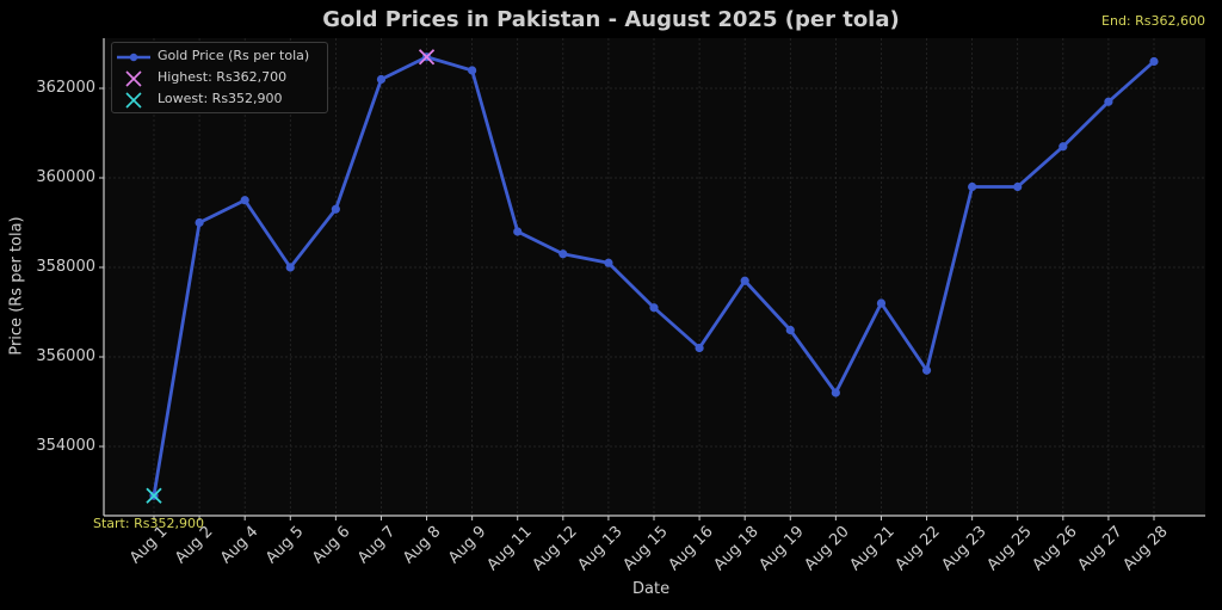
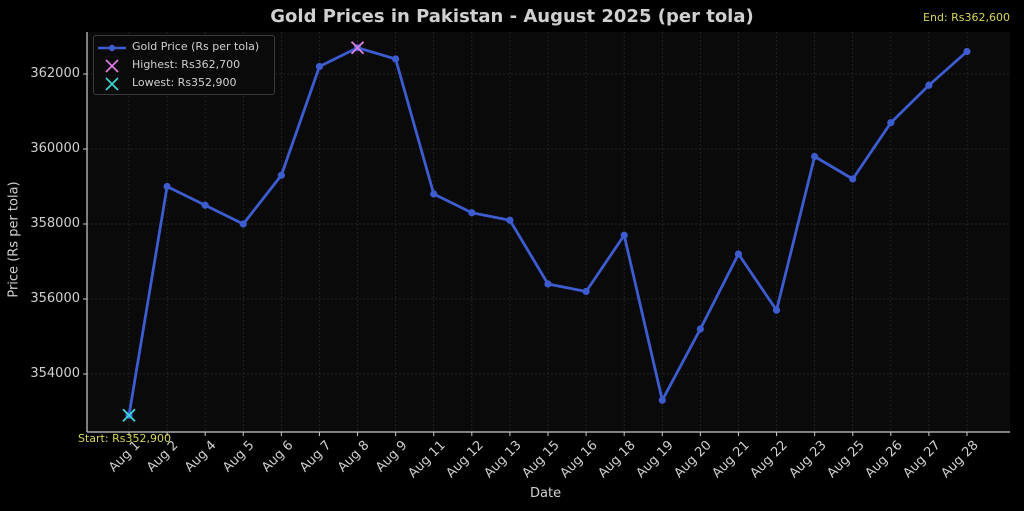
Aug 4: 359500 -> 358500
Aug 15: 357100 -> 356400
Aug 19: 356600 -> 353300
Aug 25: 359800 -> 359200
